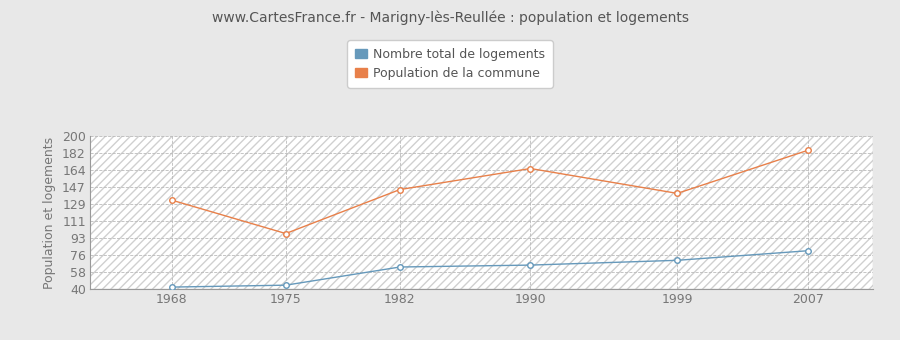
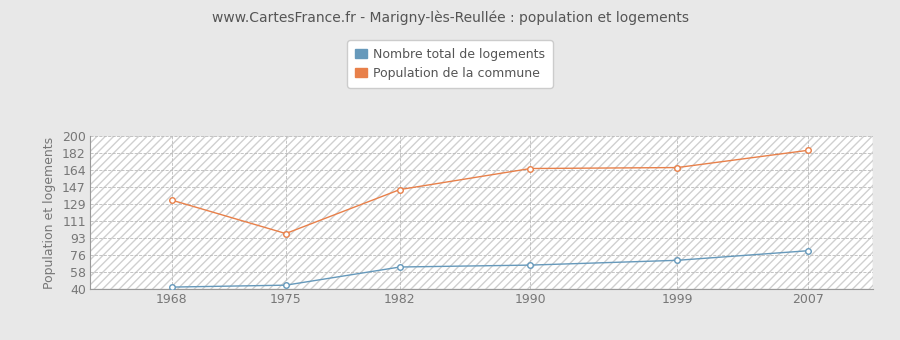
Population de la commune/1999: 140 -> 167
